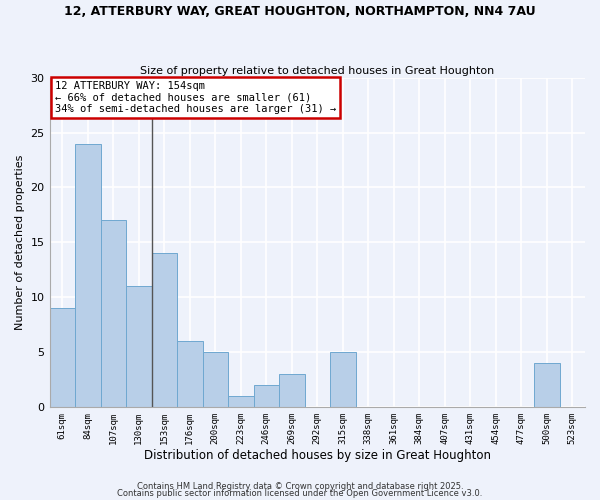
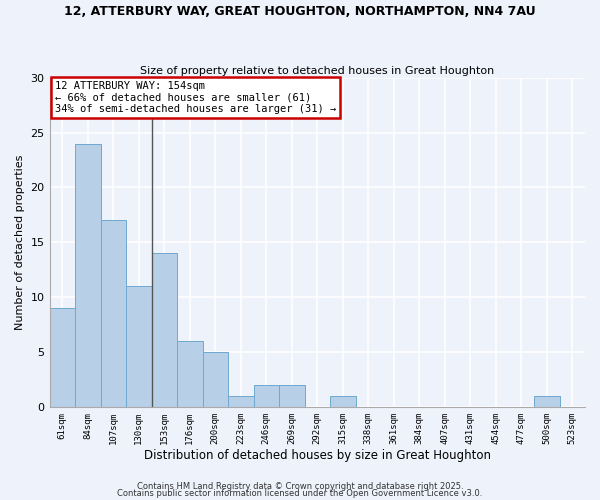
269sqm: 3 -> 2
315sqm: 5 -> 1
500sqm: 4 -> 1
